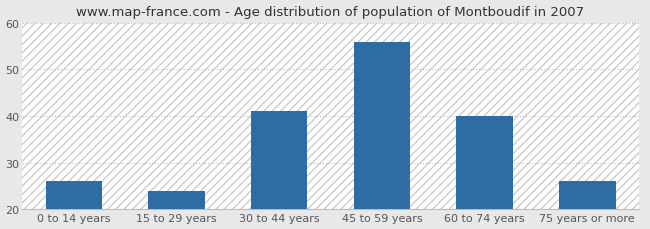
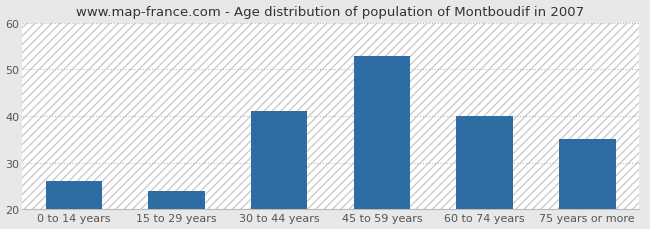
45 to 59 years: 56 -> 53
75 years or more: 26 -> 35
